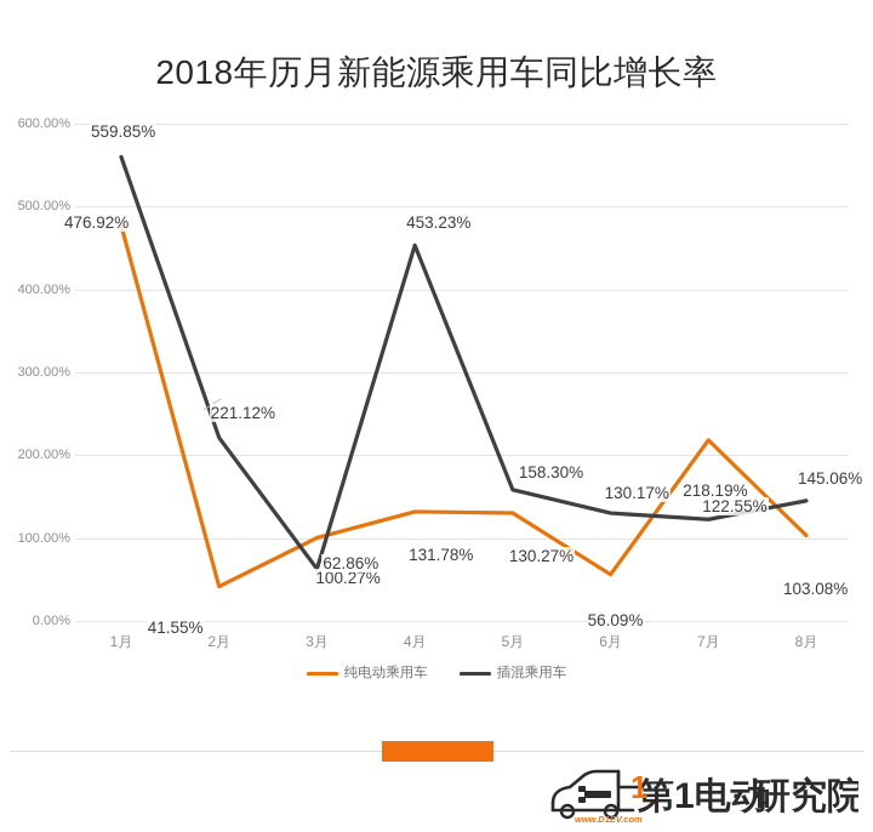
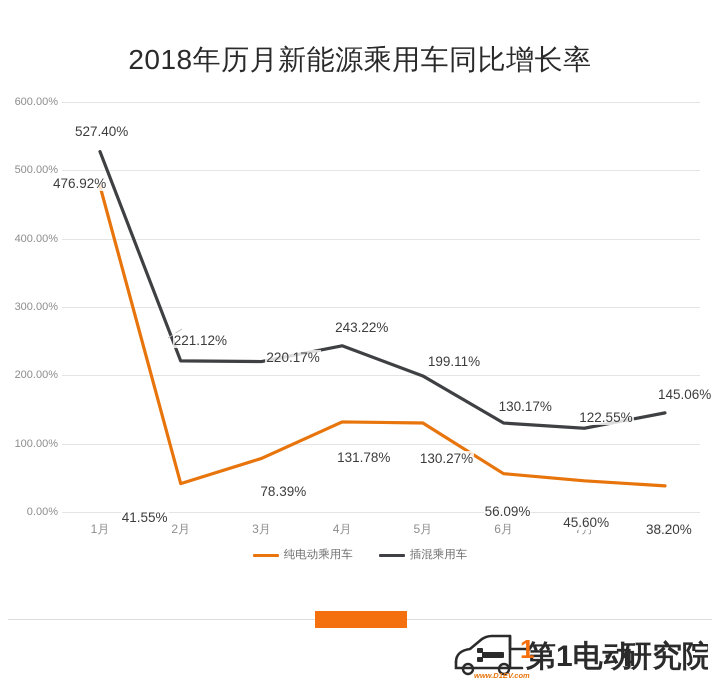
插混乘用车/1月: 559.85% -> 527.40%
纯电动乘用车/3月: 100.27% -> 78.39%
插混乘用车/3月: 62.86% -> 220.17%
插混乘用车/4月: 453.23% -> 243.22%
插混乘用车/5月: 158.30% -> 199.11%
纯电动乘用车/7月: 218.19% -> 45.60%
纯电动乘用车/8月: 103.08% -> 38.20%
